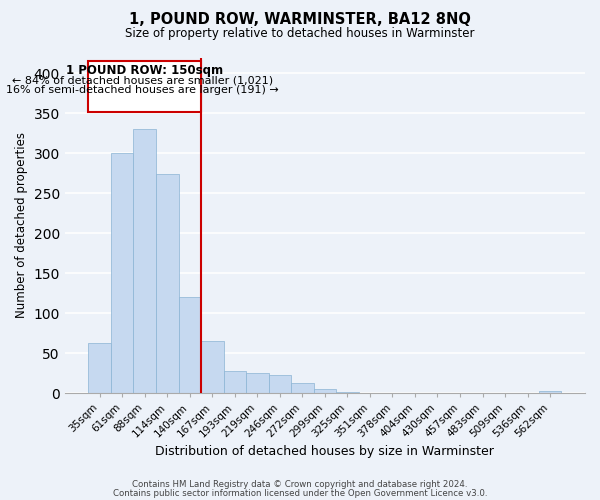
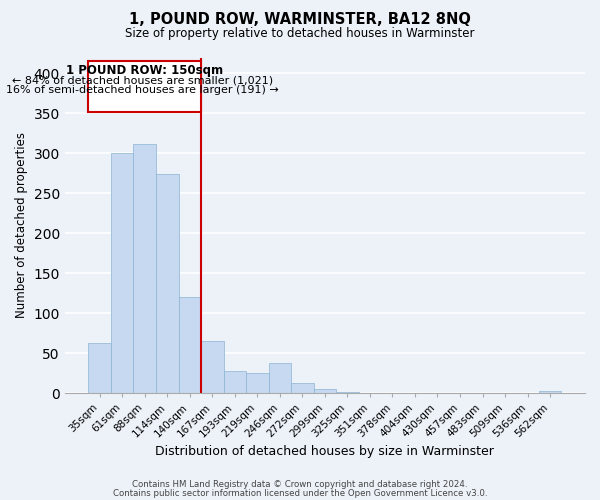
88sqm: 330 -> 312
246sqm: 23 -> 38
